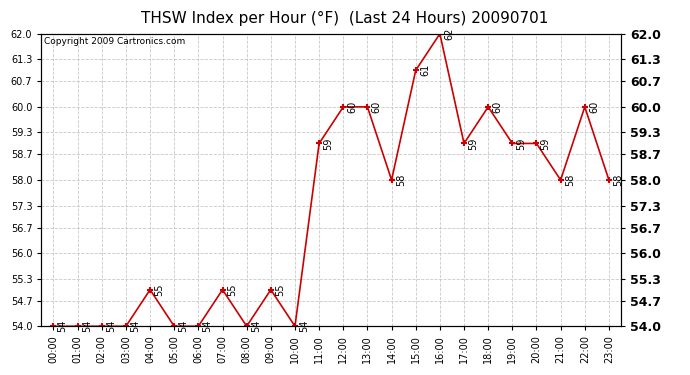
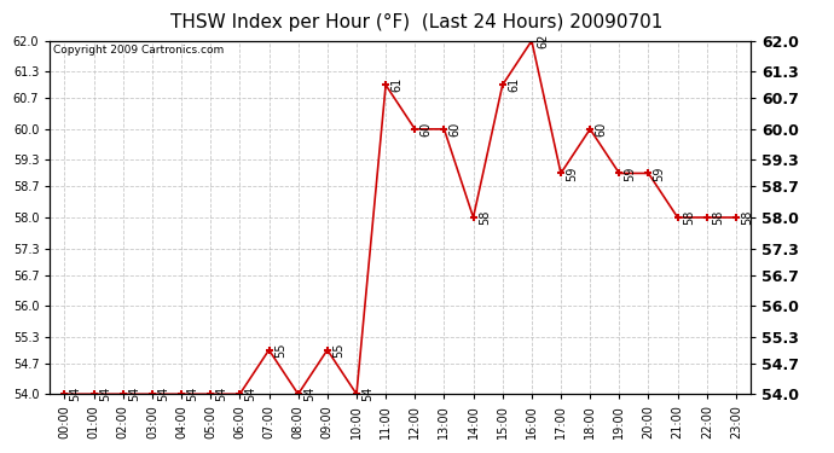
04:00: 55 -> 54
11:00: 59 -> 61
22:00: 60 -> 58
